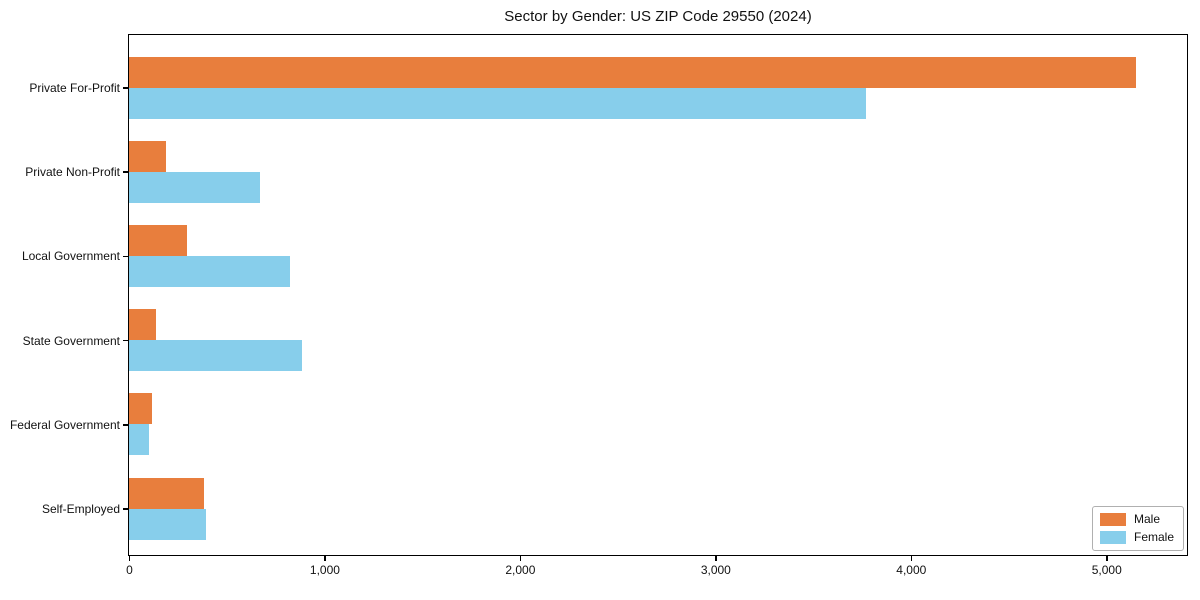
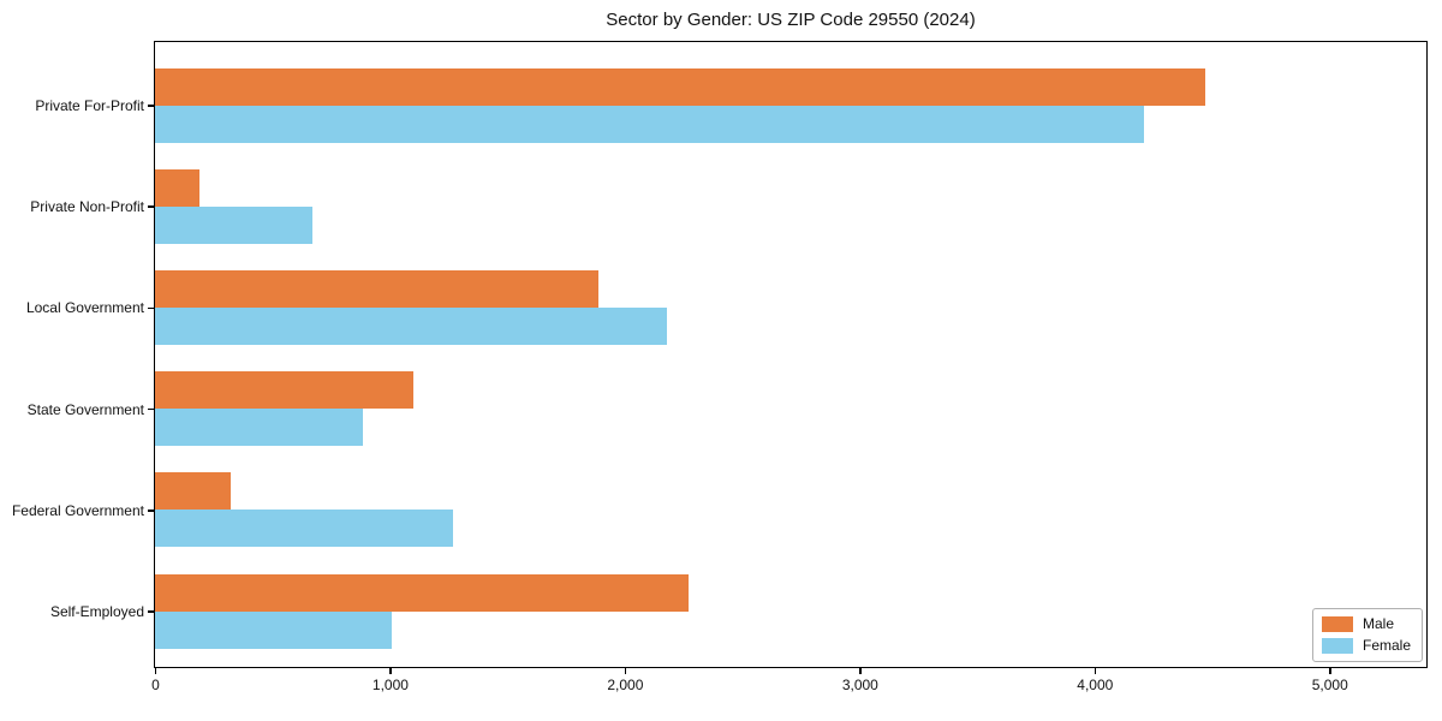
Male/Private For-Profit: 5150 -> 4470
Female/Private For-Profit: 3770 -> 4210
Male/Local Government: 300 -> 1890
Female/Local Government: 820 -> 2180
Male/State Government: 140 -> 1100
Male/Federal Government: 120 -> 320
Female/Federal Government: 100 -> 1270
Male/Self-Employed: 380 -> 2270
Female/Self-Employed: 400 -> 1010
